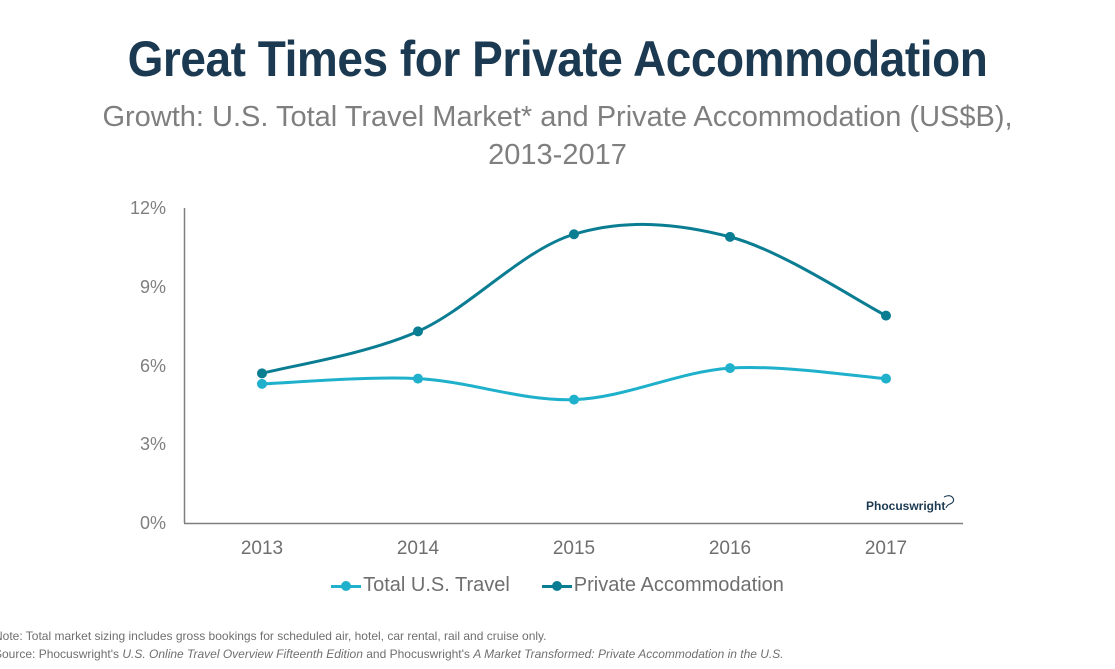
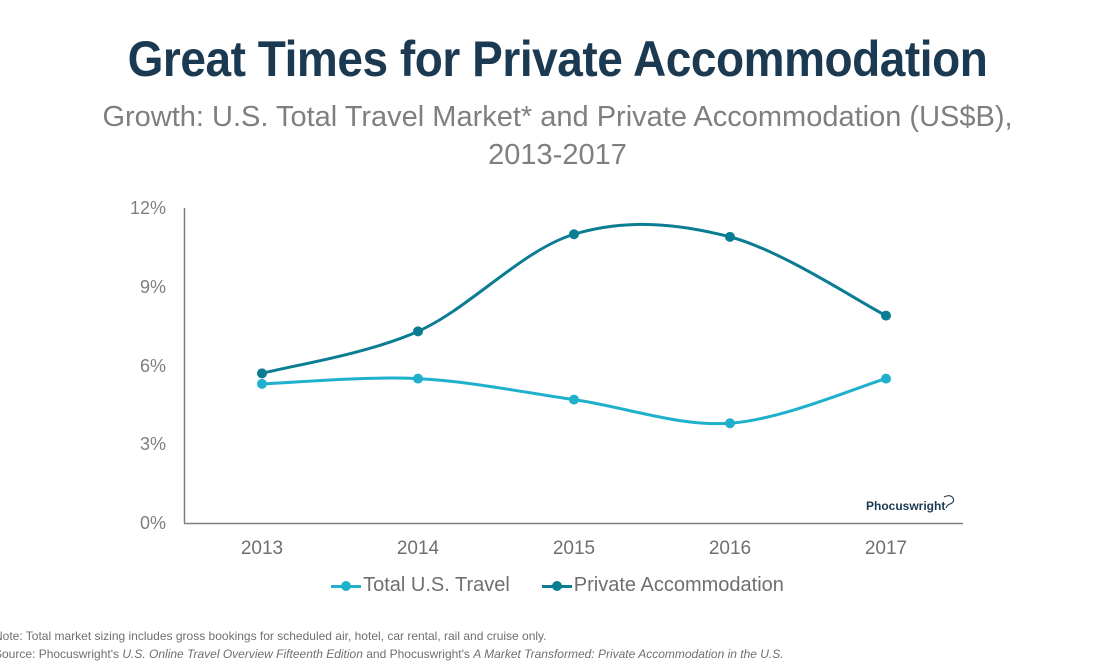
Total U.S. Travel/2016: 5.9% -> 3.8%
